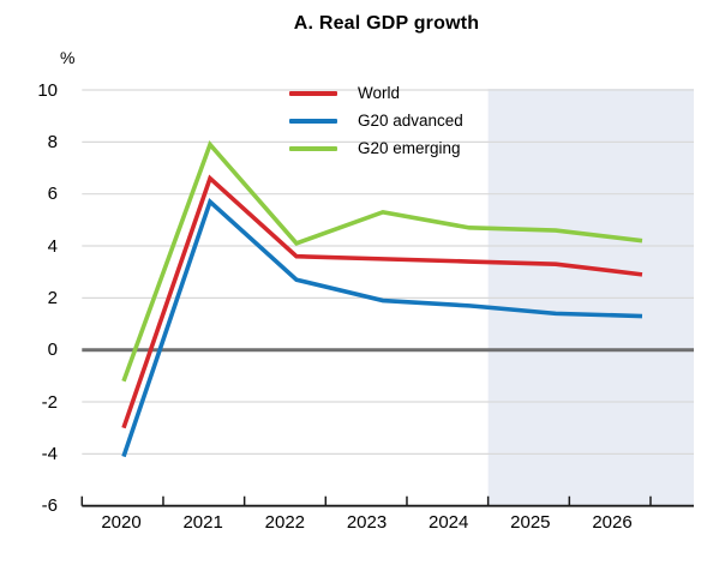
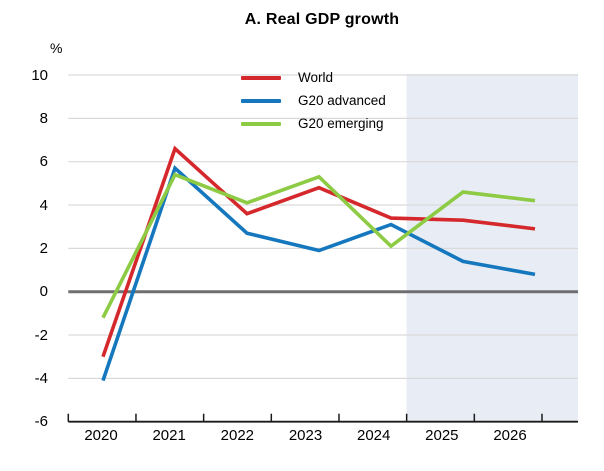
G20 emerging/2021: 7.9 -> 5.4
World/2023: 3.5 -> 4.8
G20 advanced/2024: 1.7 -> 3.1
G20 emerging/2024: 4.7 -> 2.1
G20 advanced/2026: 1.3 -> 0.8
